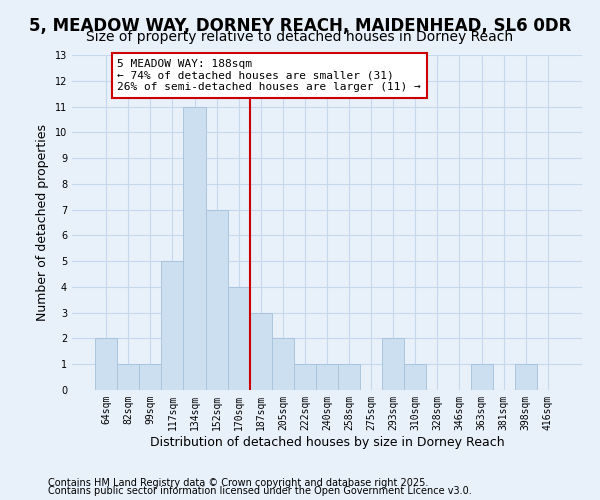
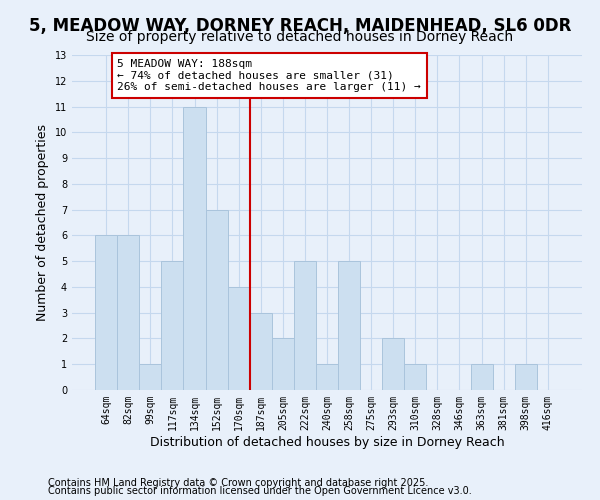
64sqm: 2 -> 6
82sqm: 1 -> 6
222sqm: 1 -> 5
258sqm: 1 -> 5
